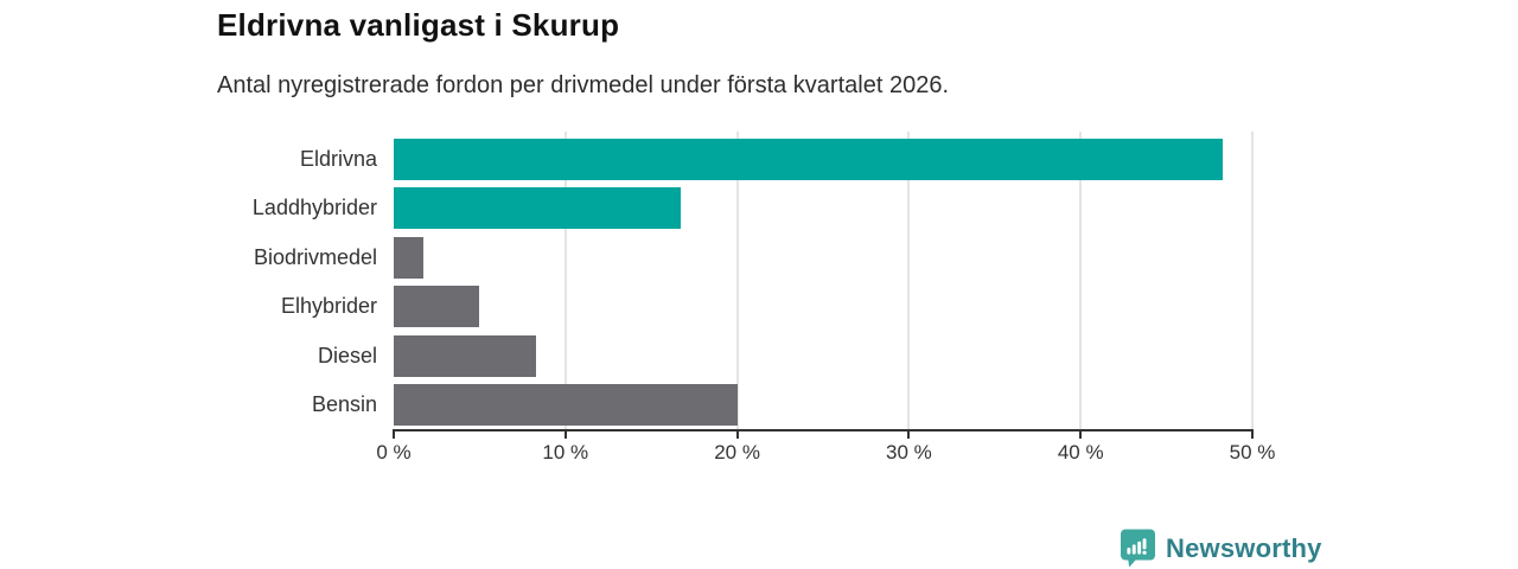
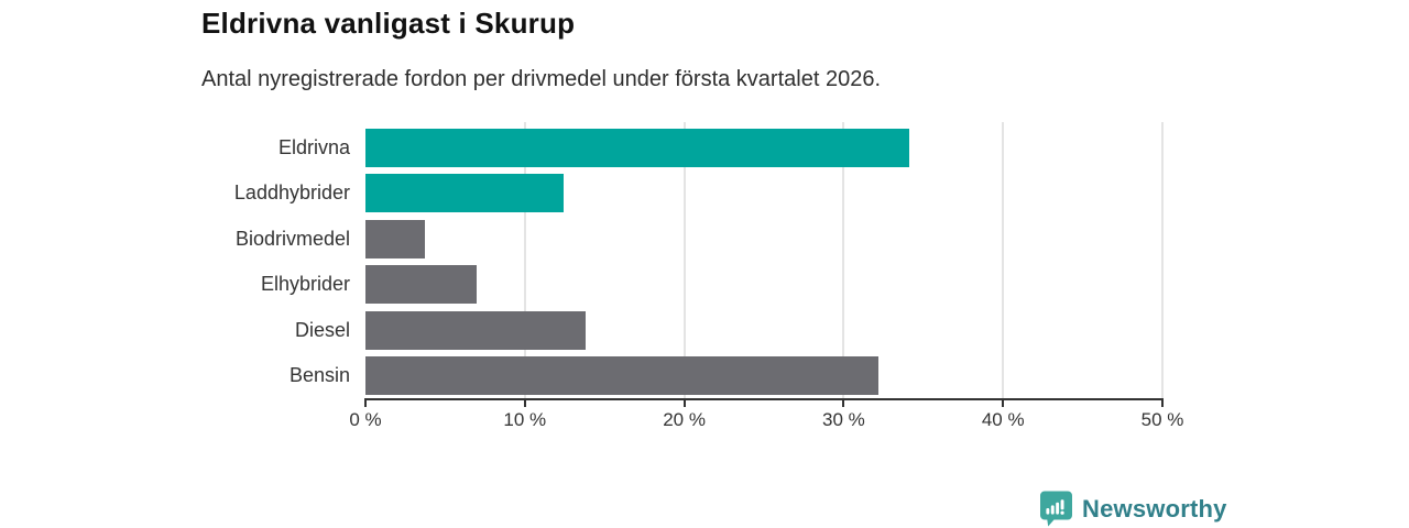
Eldrivna: 48.3% -> 34.1%
Laddhybrider: 16.7% -> 12.4%
Biodrivmedel: 1.7% -> 3.7%
Elhybrider: 5.0% -> 7.0%
Diesel: 8.3% -> 13.8%
Bensin: 20.0% -> 32.2%
